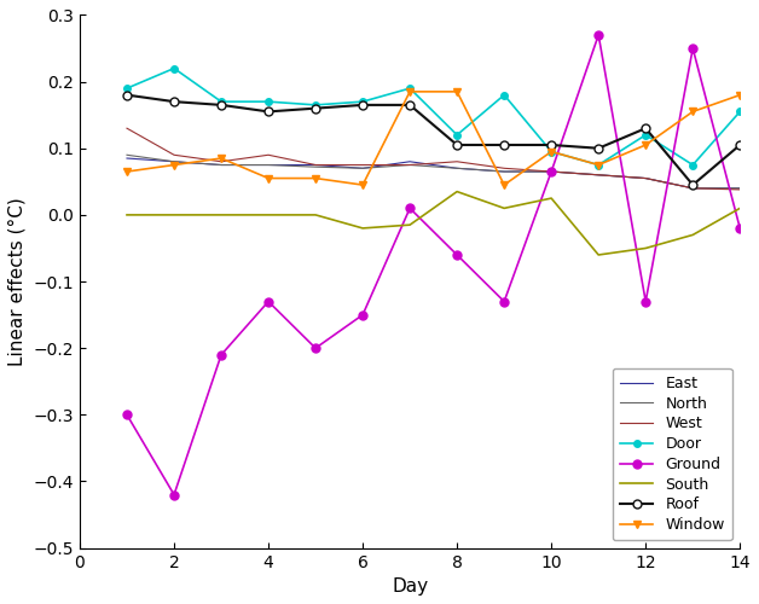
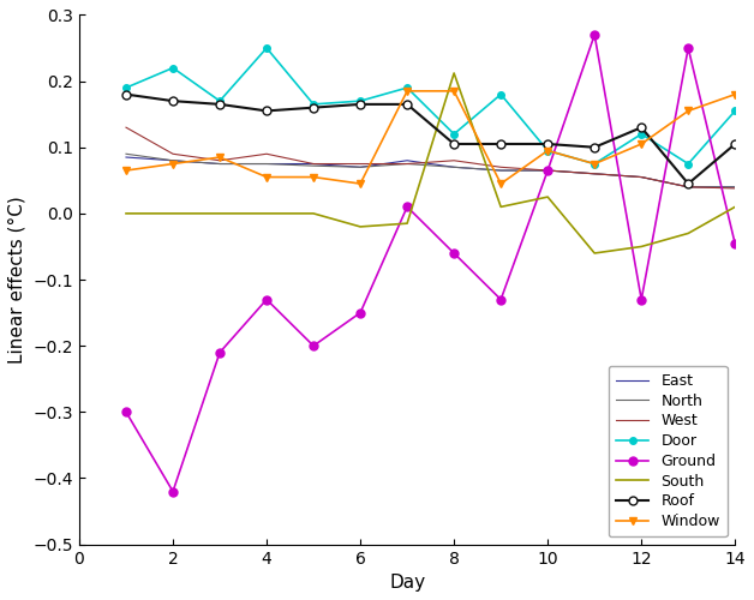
Door/4: 0.170 -> 0.250
South/8: 0.035 -> 0.212
Ground/14: -0.020 -> -0.046
